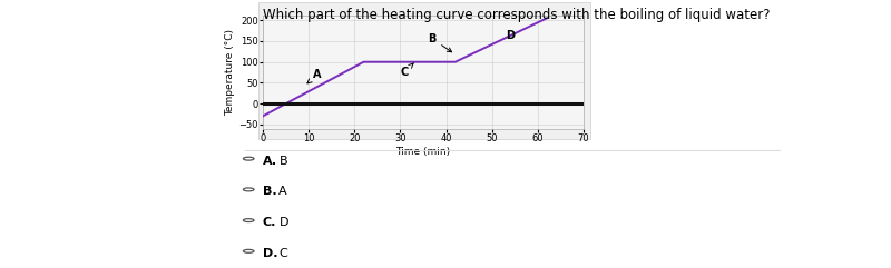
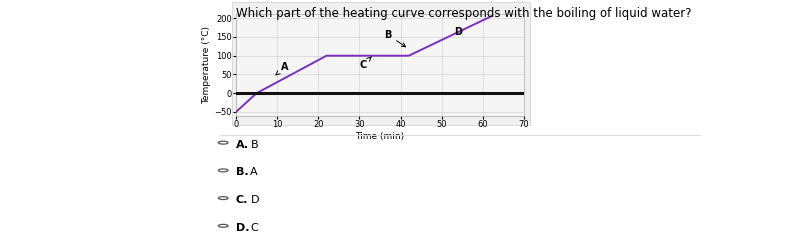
0: -30 -> -50
